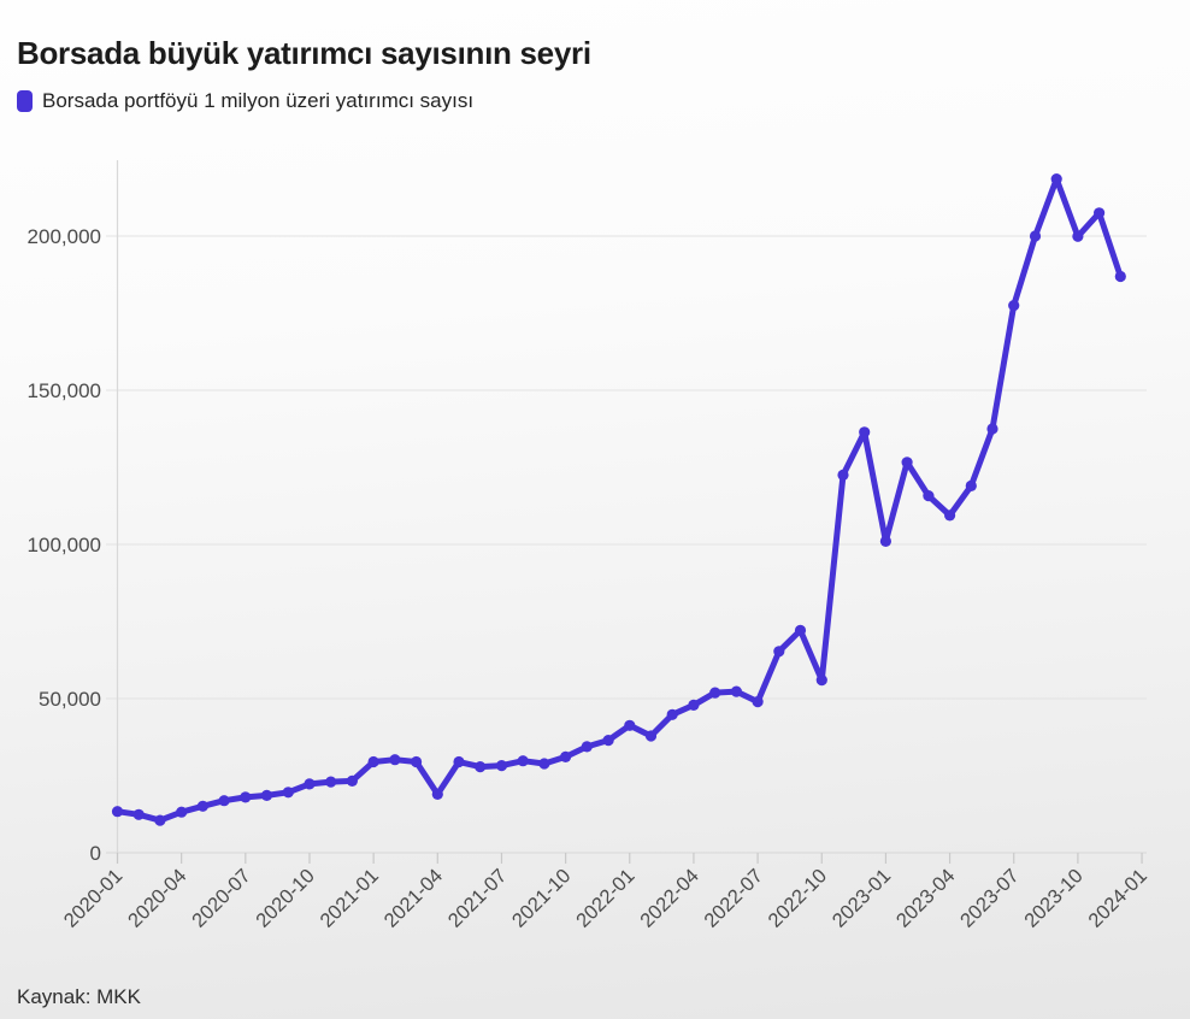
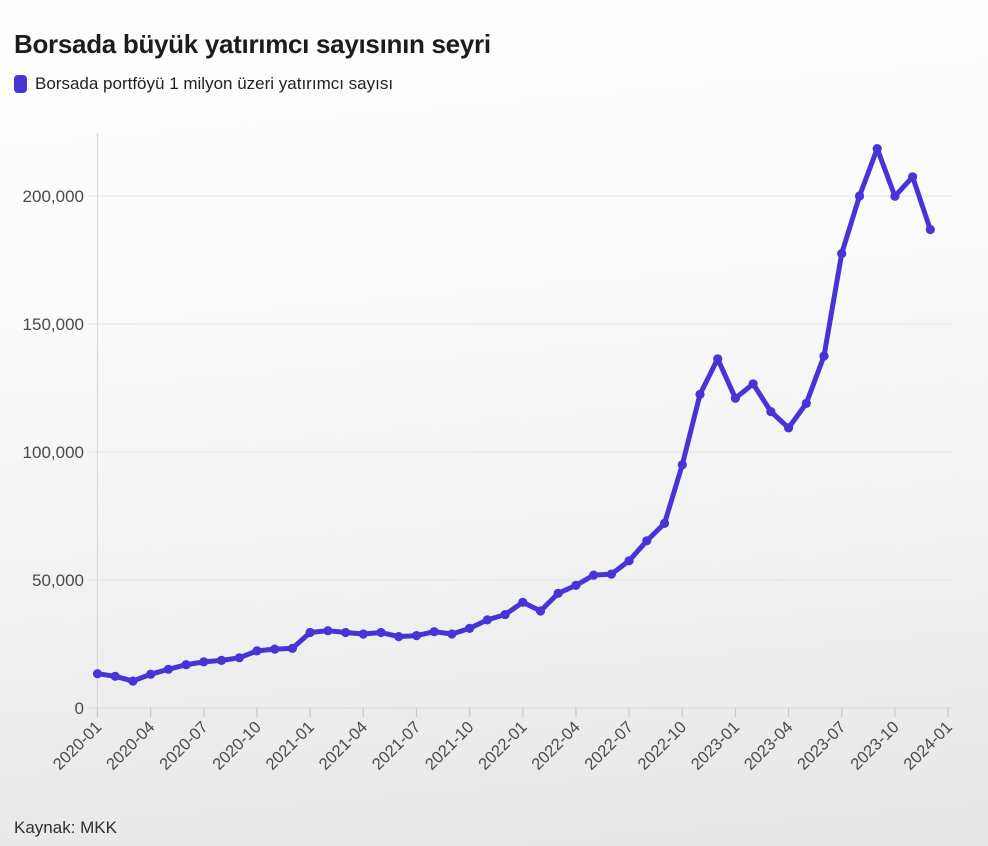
2021-04: 19000 -> 29000
2022-07: 49000 -> 58000
2022-10: 56000 -> 95000
2023-01: 101000 -> 121000
